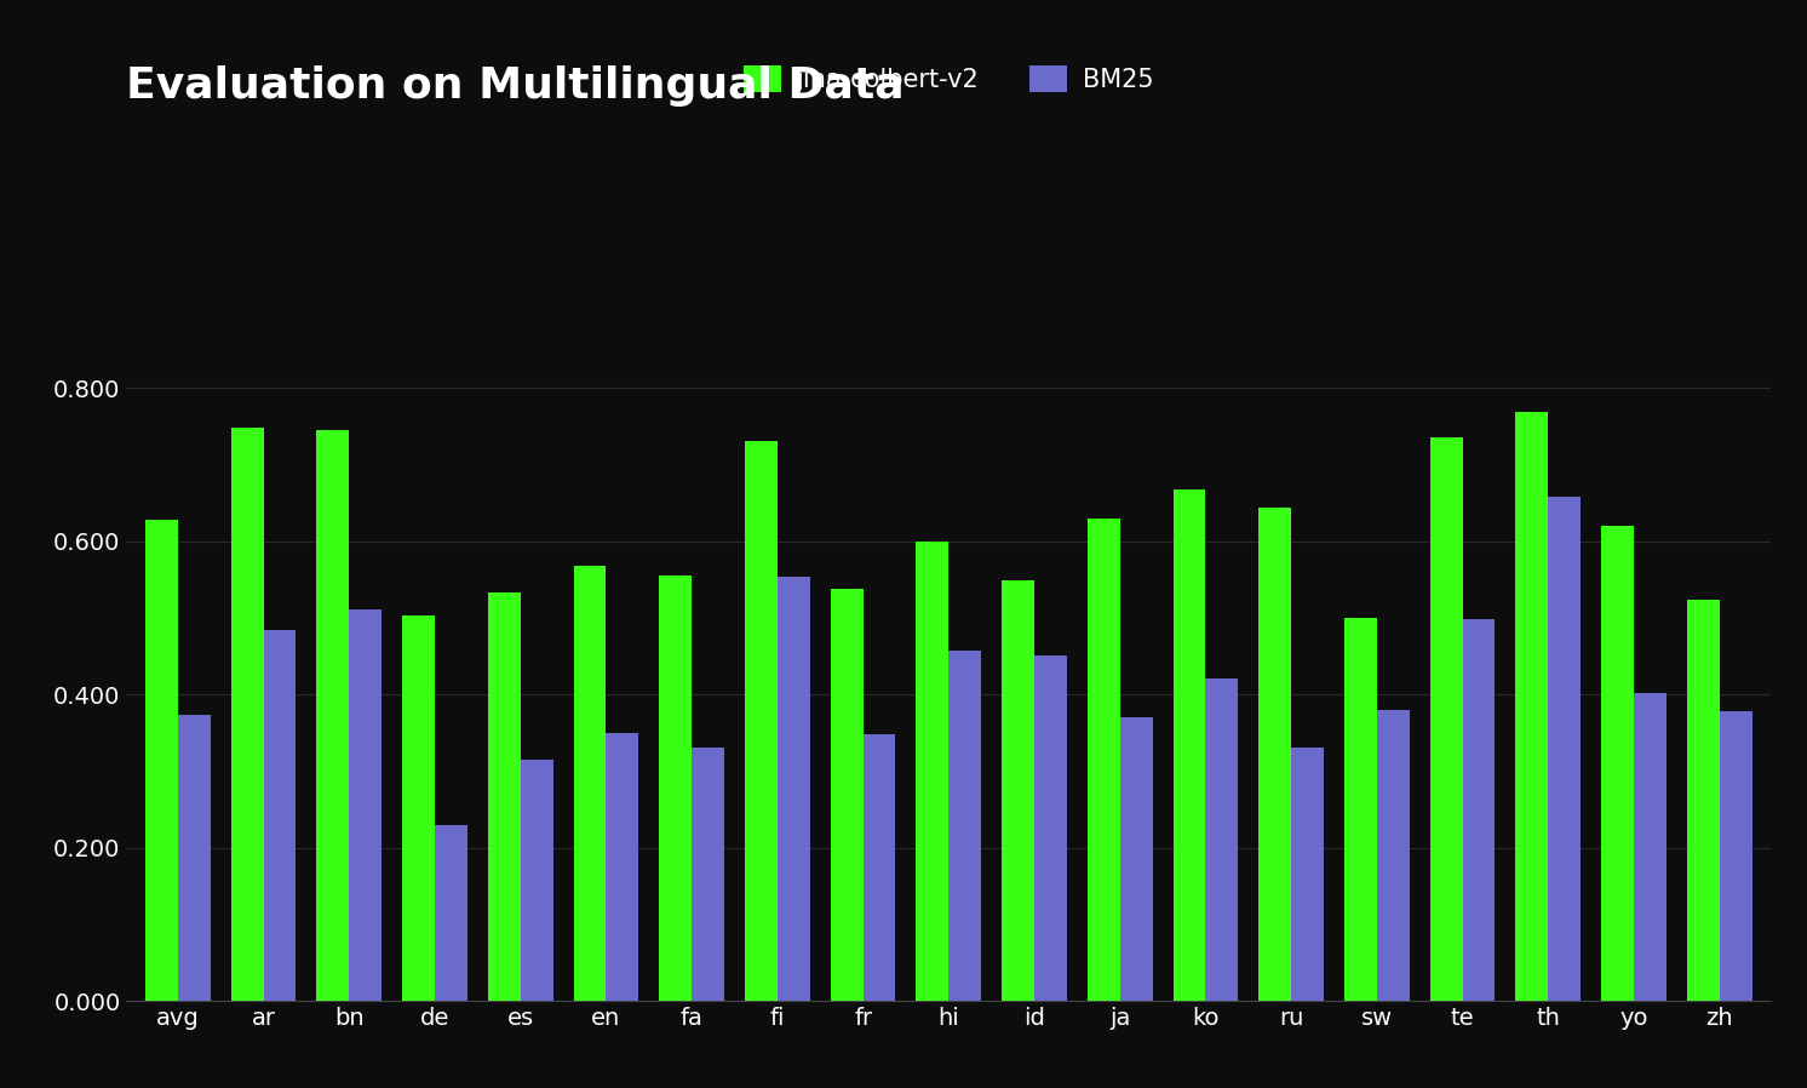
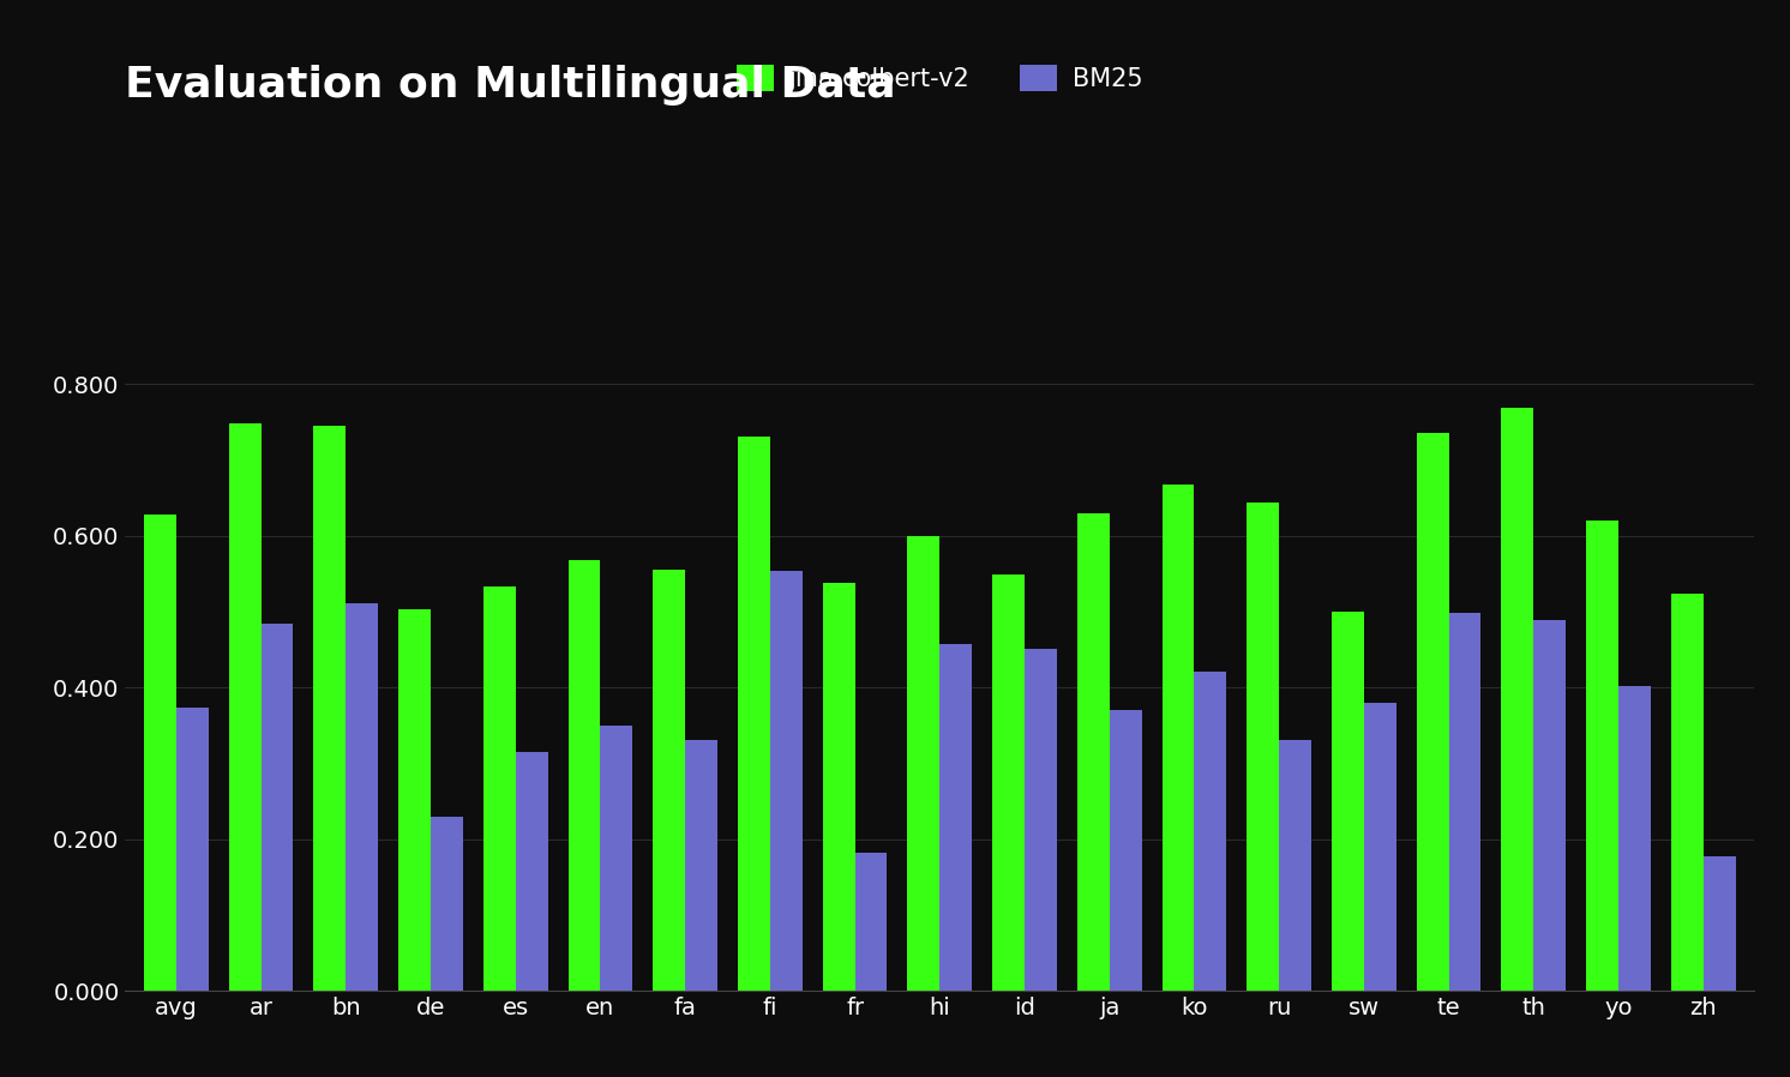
BM25/fr: 0.348 -> 0.182
BM25/th: 0.658 -> 0.488
BM25/zh: 0.378 -> 0.178
